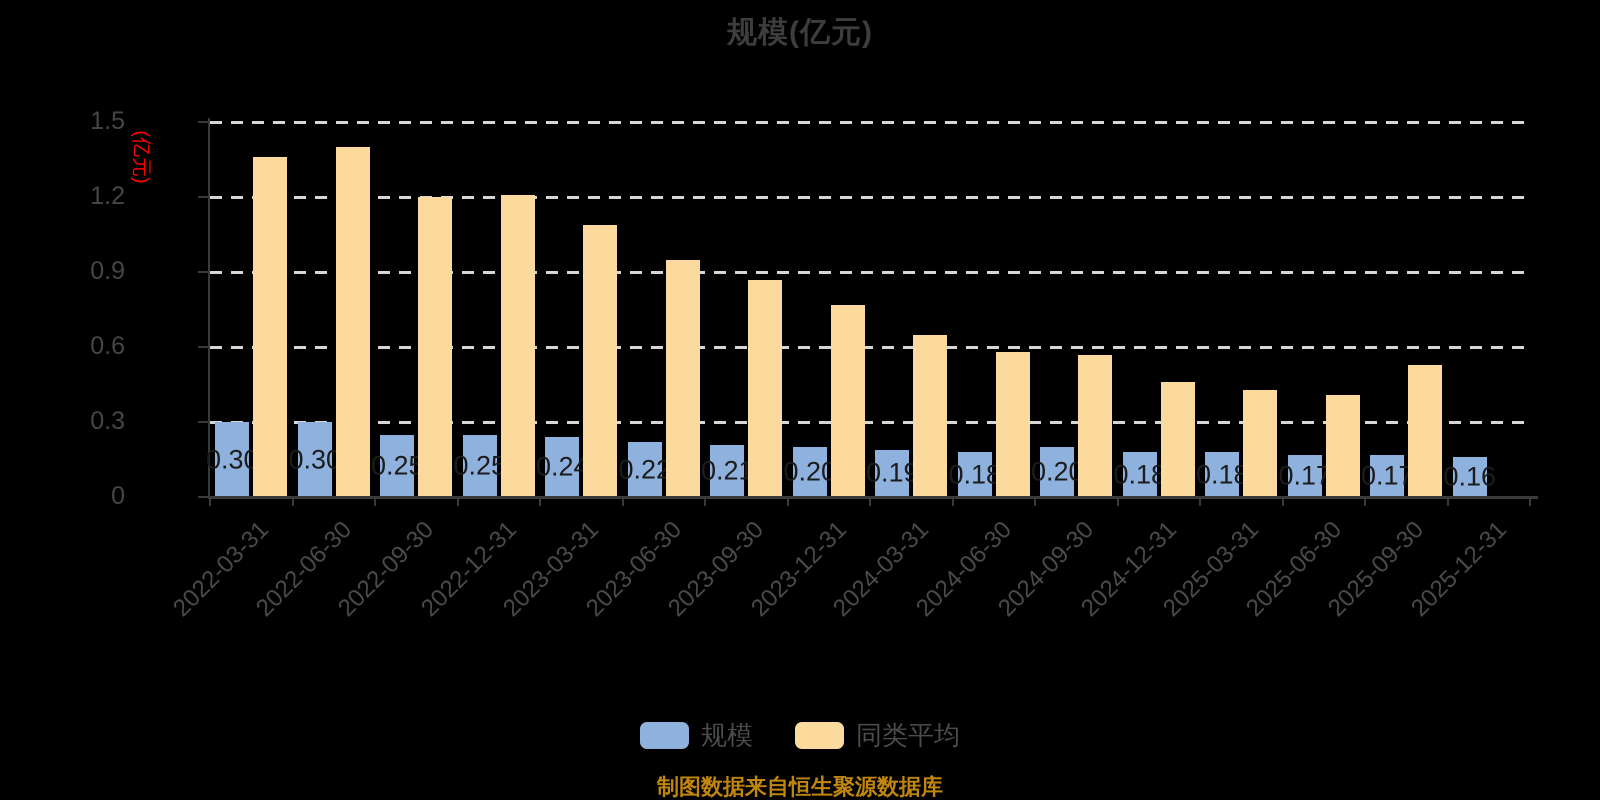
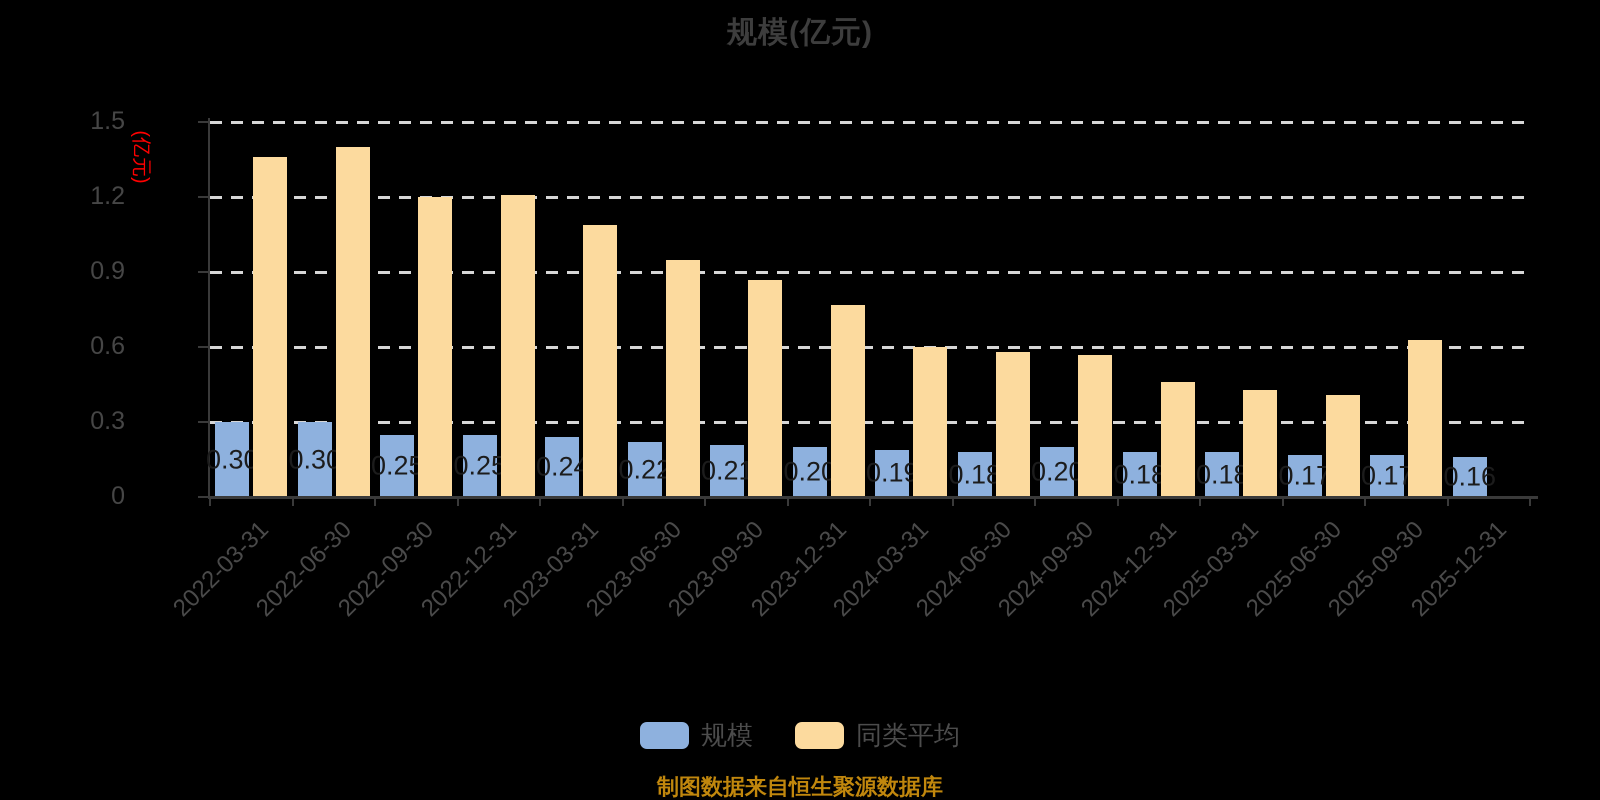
同类平均/2024-03-31: 0.65 -> 0.60
同类平均/2025-09-30: 0.53 -> 0.63
